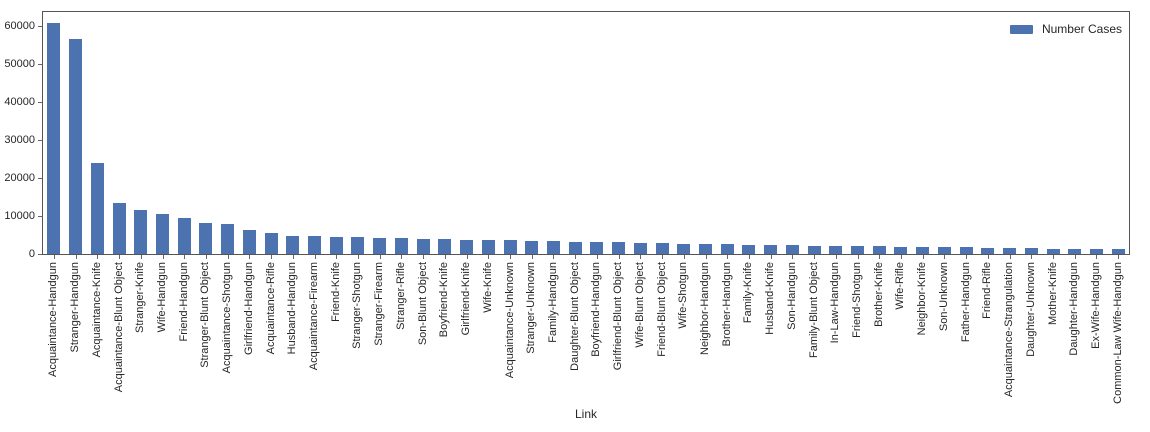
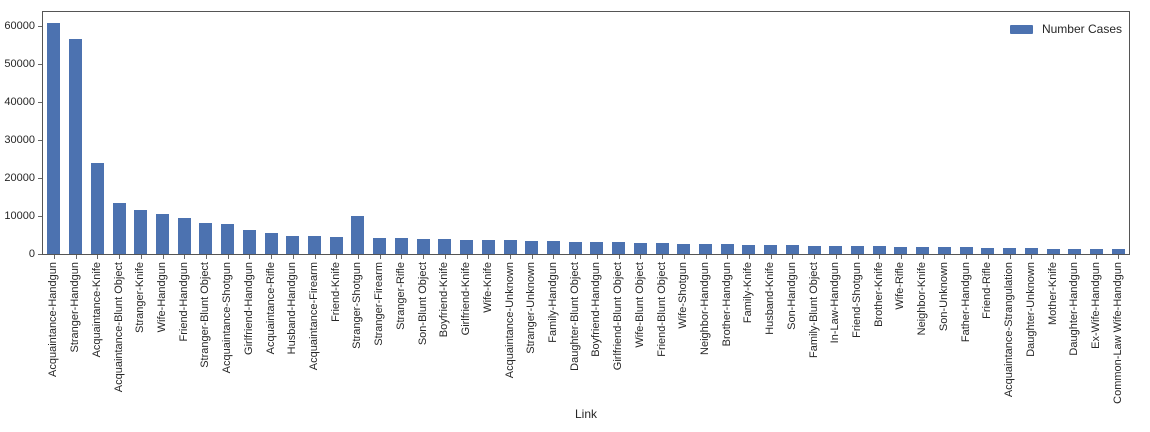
Stranger-Shotgun: 4000 -> 10000
